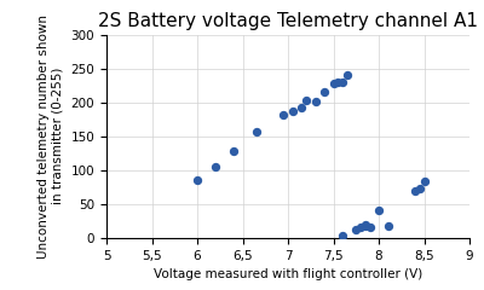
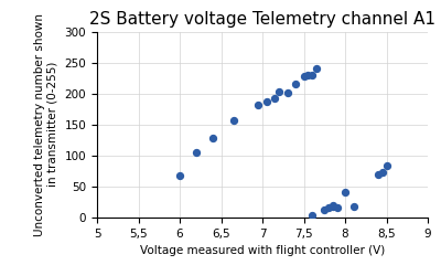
6: 85 -> 68
